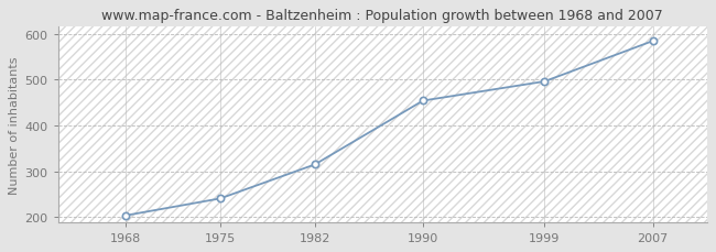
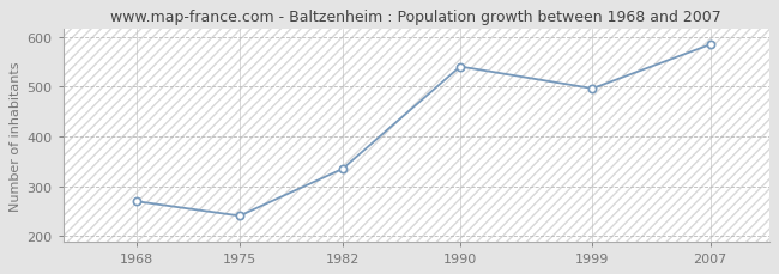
1968: 204 -> 270
1982: 315 -> 335
1990: 454 -> 540
